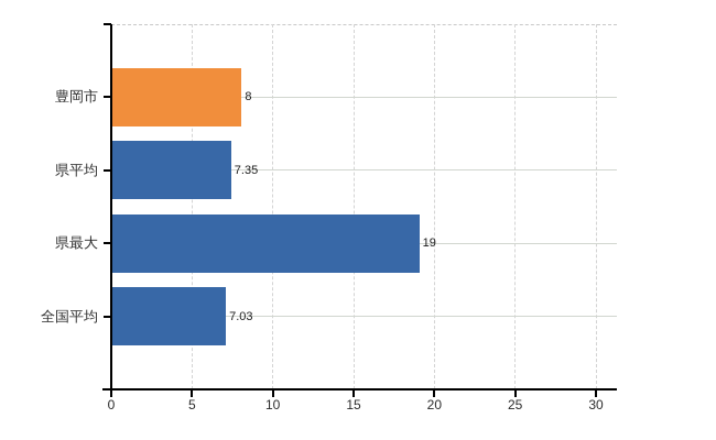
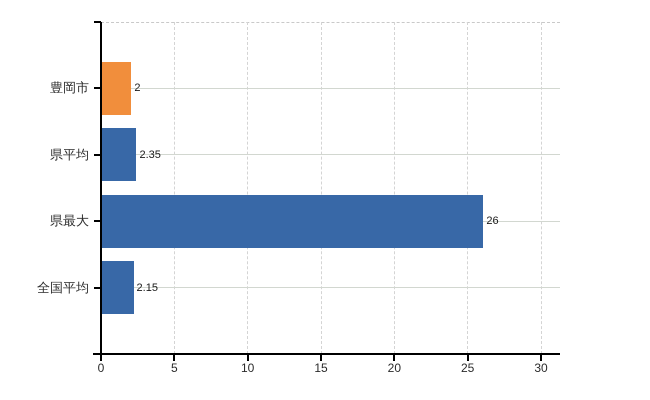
豊岡市: 8 -> 2
県平均: 7.35 -> 2.35
県最大: 19 -> 26
全国平均: 7.03 -> 2.15
